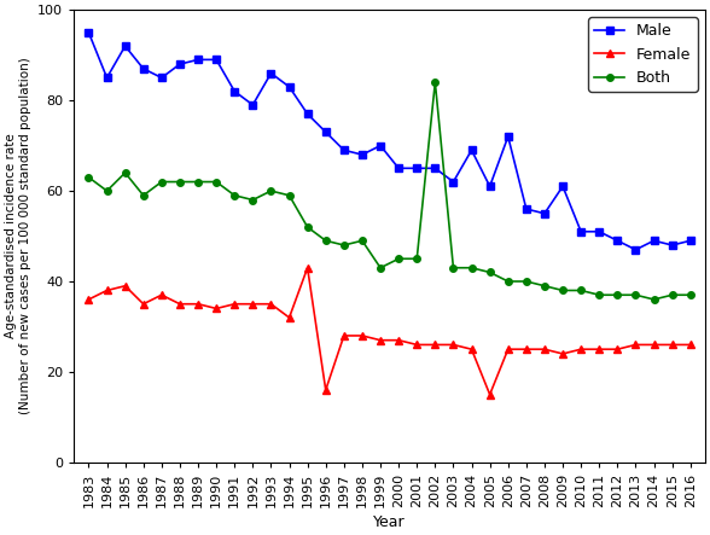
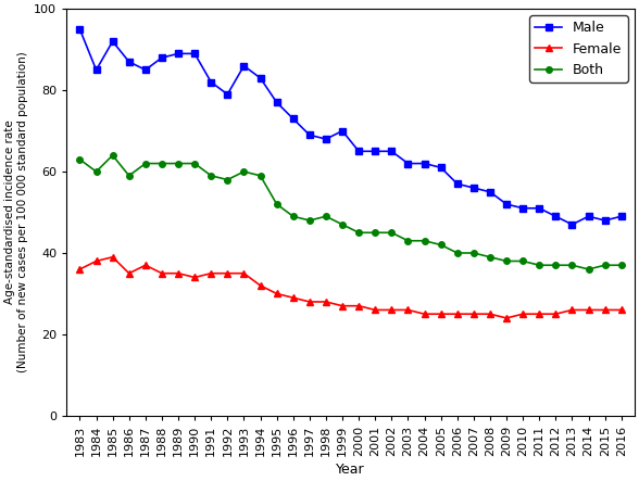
Female/1995: 43 -> 30
Female/1996: 16 -> 29
Both/1999: 43 -> 47
Both/2002: 84 -> 45
Male/2004: 69 -> 62
Female/2005: 15 -> 25
Male/2006: 72 -> 57
Male/2009: 61 -> 52
